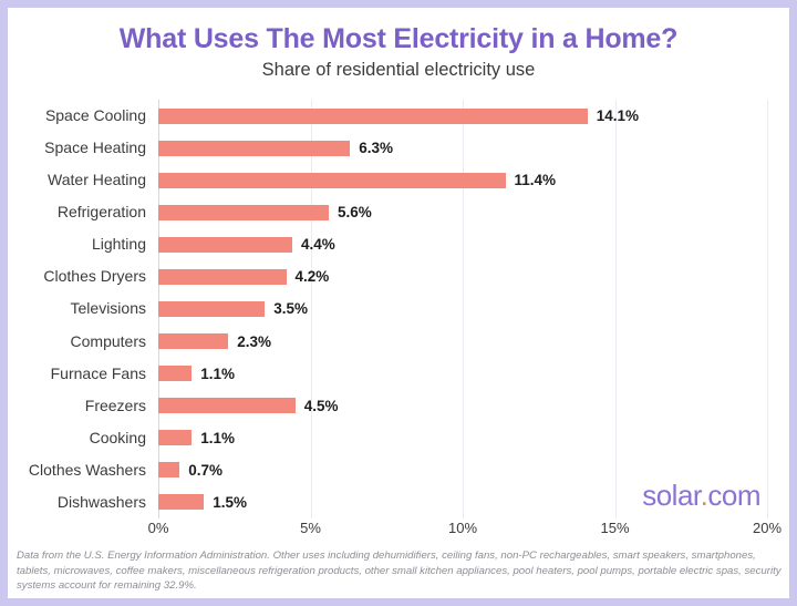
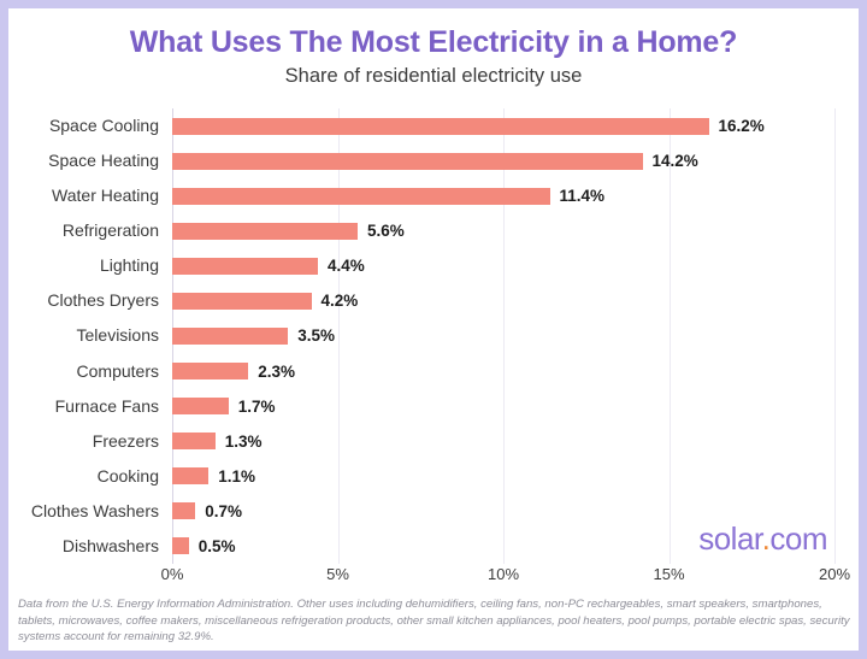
Space Cooling: 14.1% -> 16.2%
Space Heating: 6.3% -> 14.2%
Furnace Fans: 1.1% -> 1.7%
Freezers: 4.5% -> 1.3%
Dishwashers: 1.5% -> 0.5%
